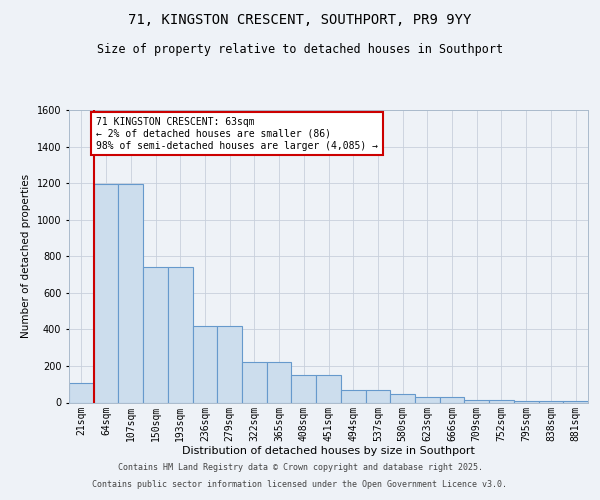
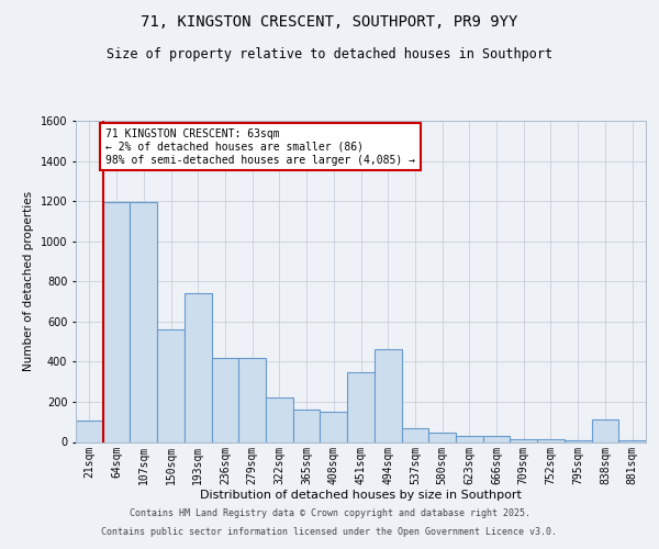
150sqm: 740 -> 560
365sqm: 220 -> 160
451sqm: 150 -> 350
494sqm: 70 -> 460
838sqm: 10 -> 110
